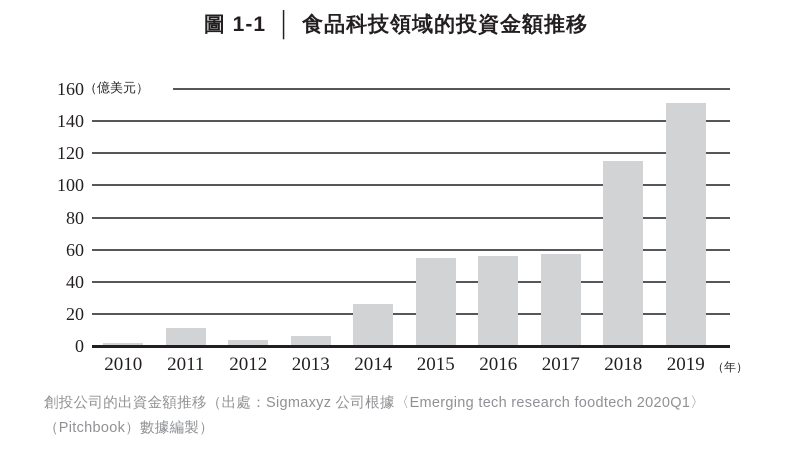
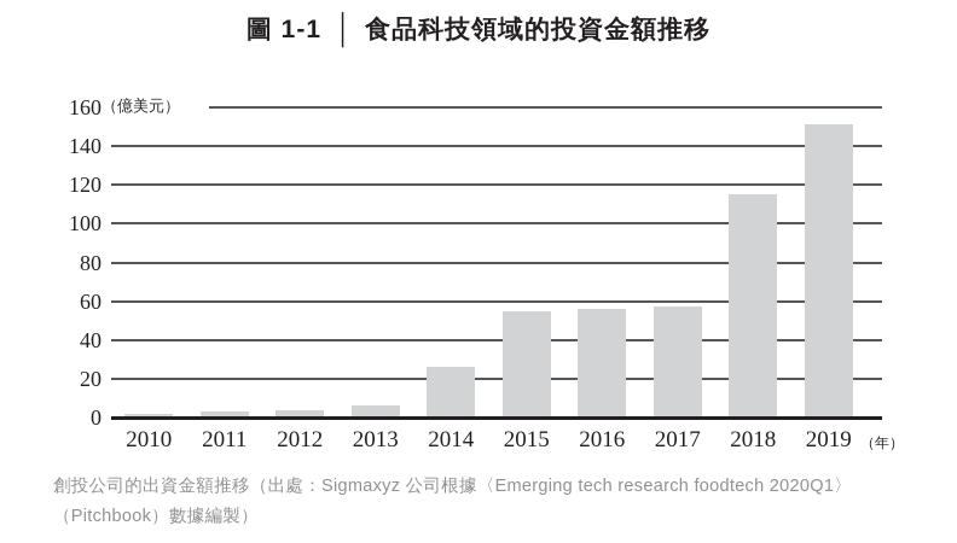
2011: 11 -> 3
